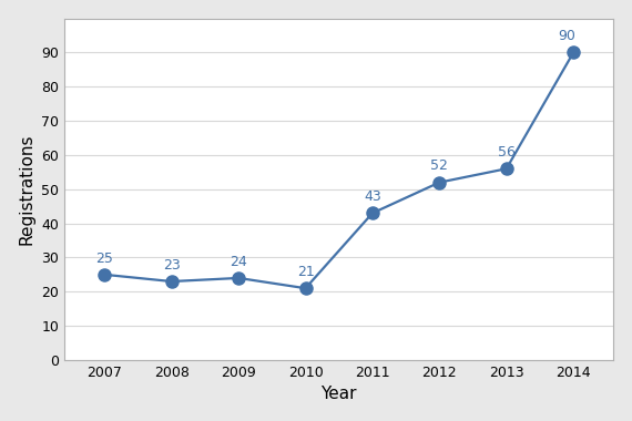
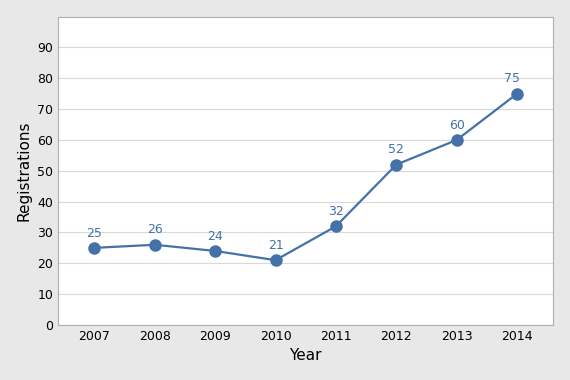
2008: 23 -> 26
2011: 43 -> 32
2013: 56 -> 60
2014: 90 -> 75
